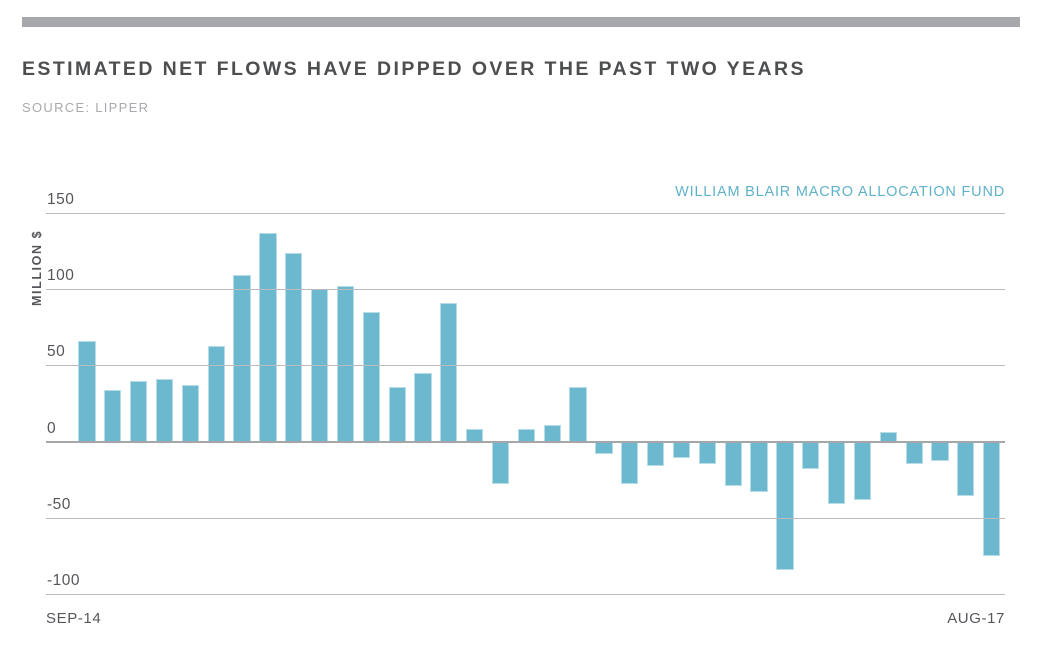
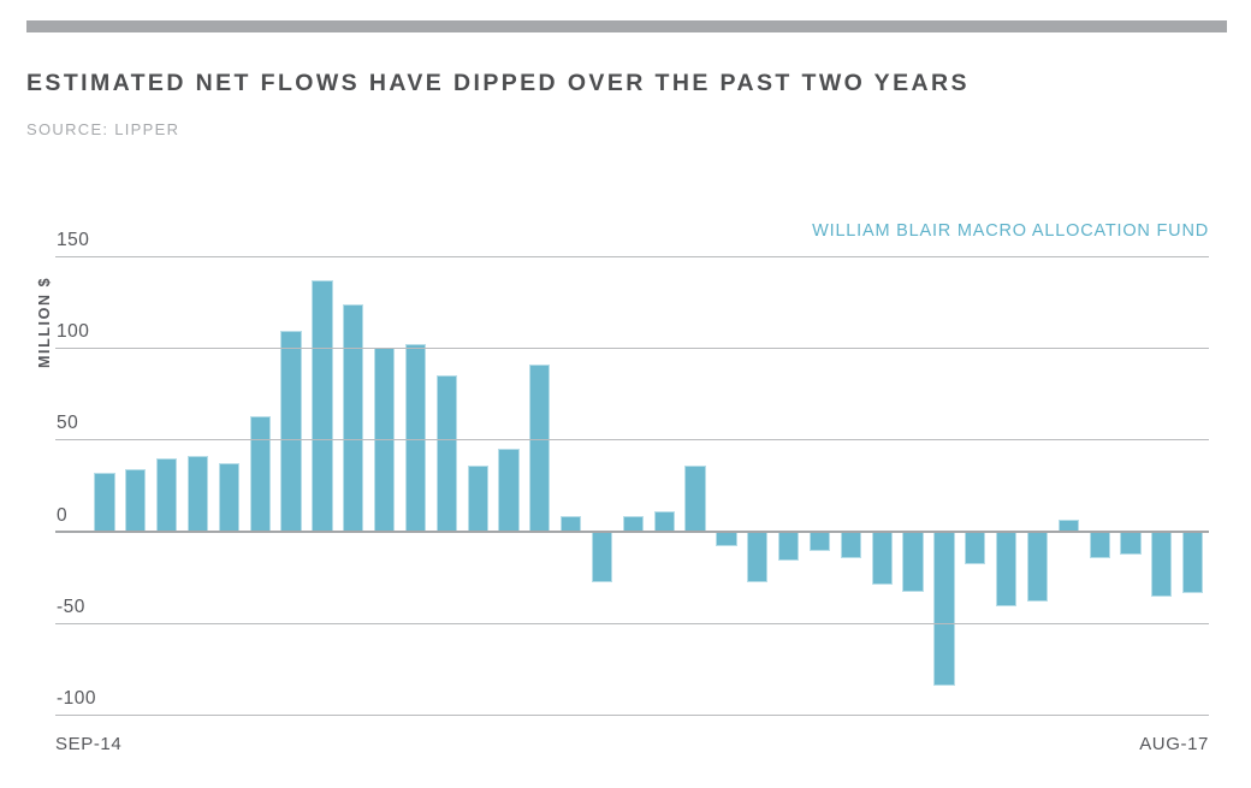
SEP-14: 66 -> 32
AUG-17: -75 -> -34
